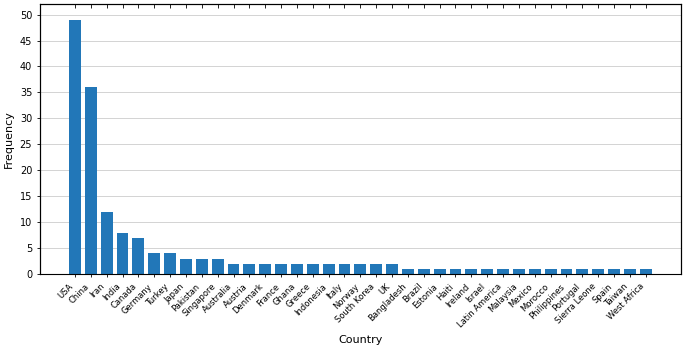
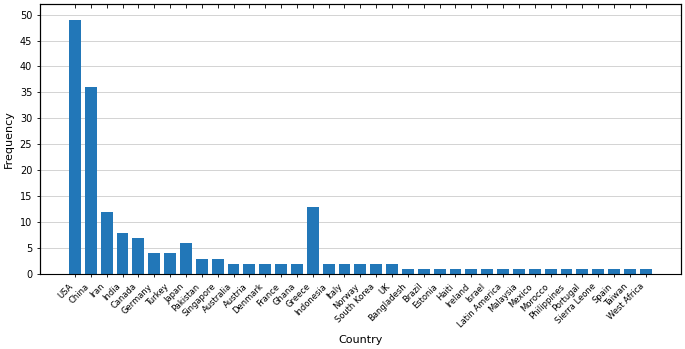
Japan: 3 -> 6
Greece: 2 -> 13
